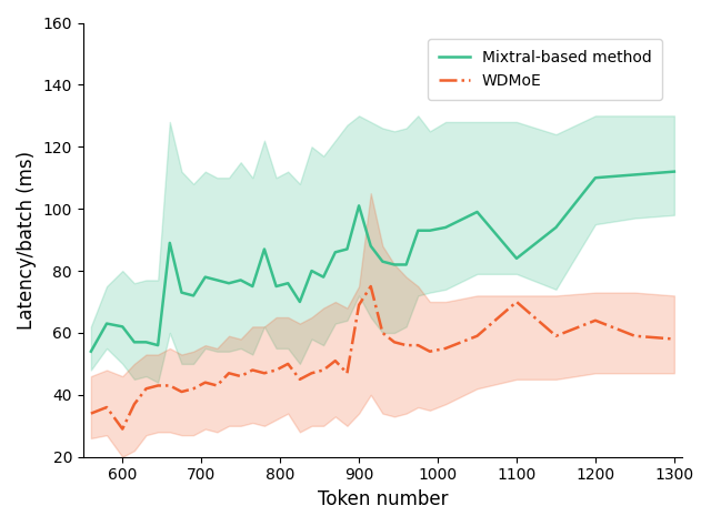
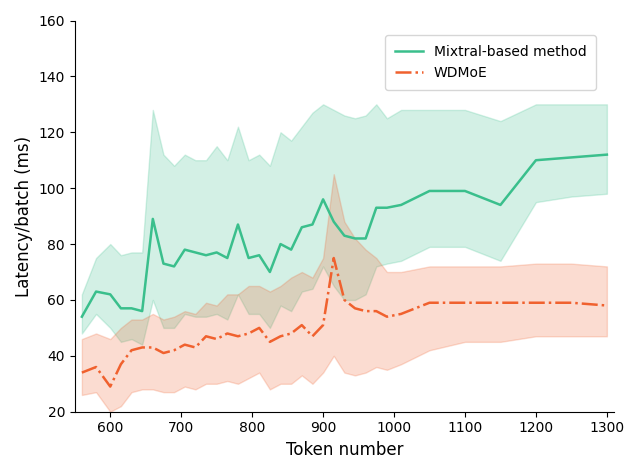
Mixtral-based method/900: 101 -> 96
WDMoE/900: 69 -> 51
Mixtral-based method/1100: 84 -> 99
WDMoE/1100: 70 -> 59
WDMoE/1200: 64 -> 59
